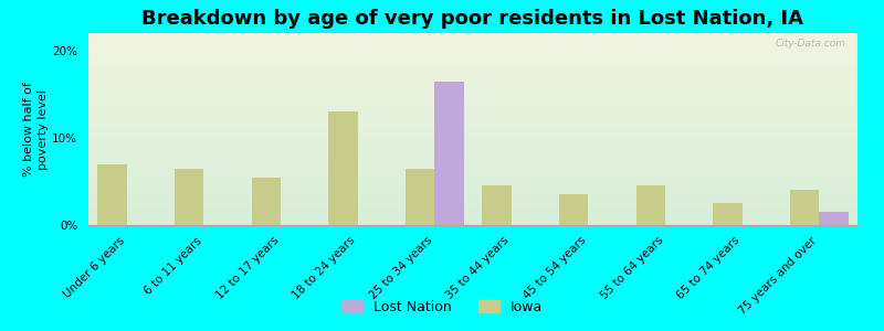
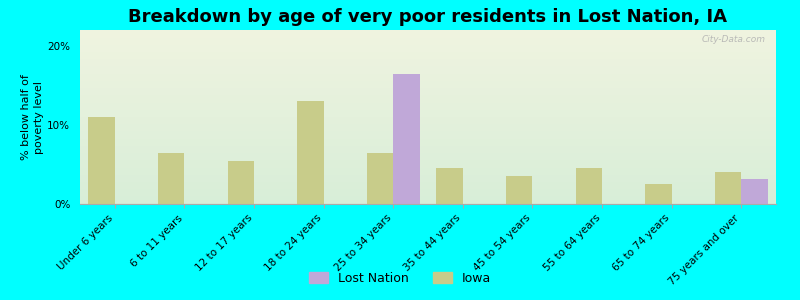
Iowa/Under 6 years: 7.0% -> 11.0%
Lost Nation/75 years and over: 1.5% -> 3.2%
